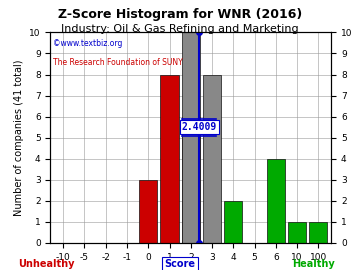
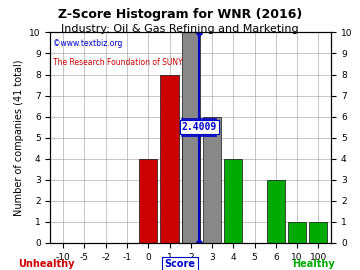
0: 3 -> 4
3: 8 -> 6
4: 2 -> 4
6: 4 -> 3
